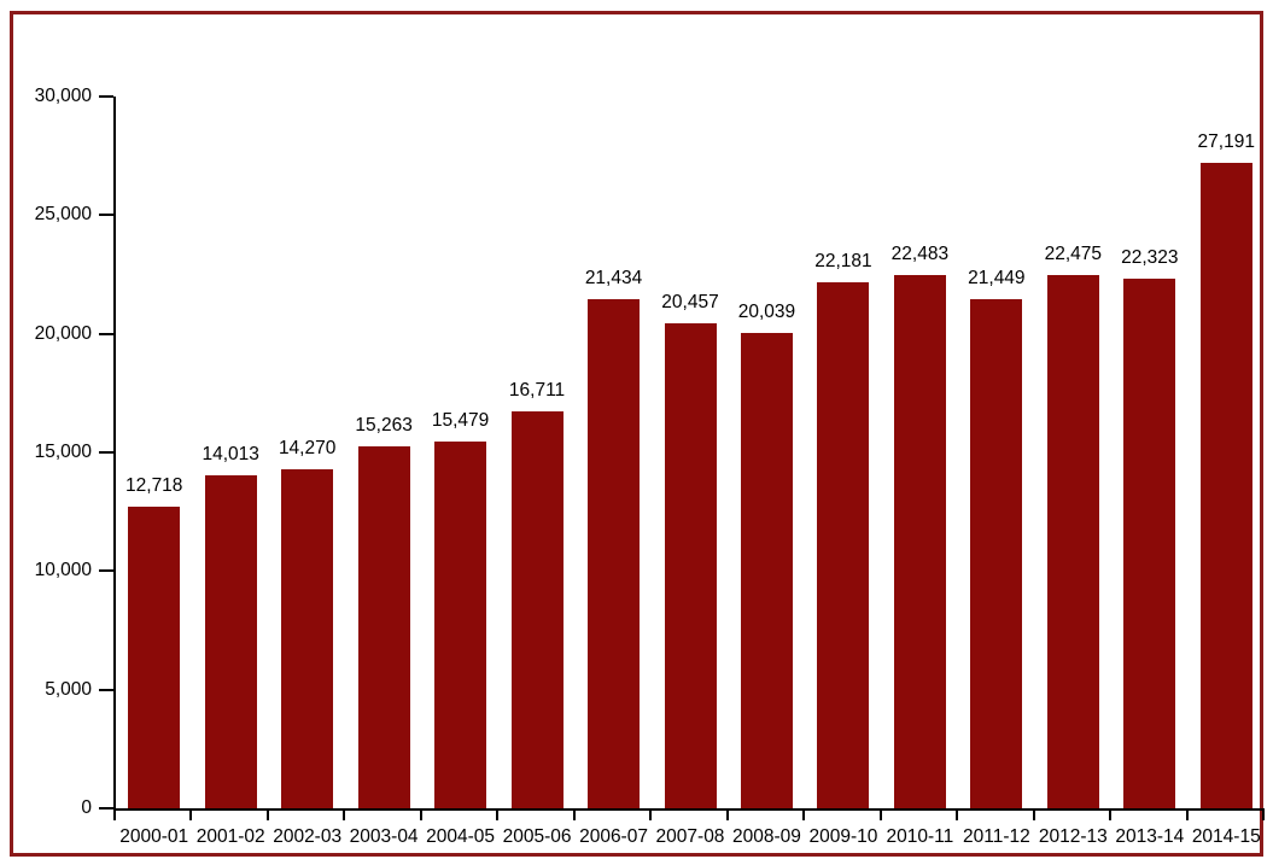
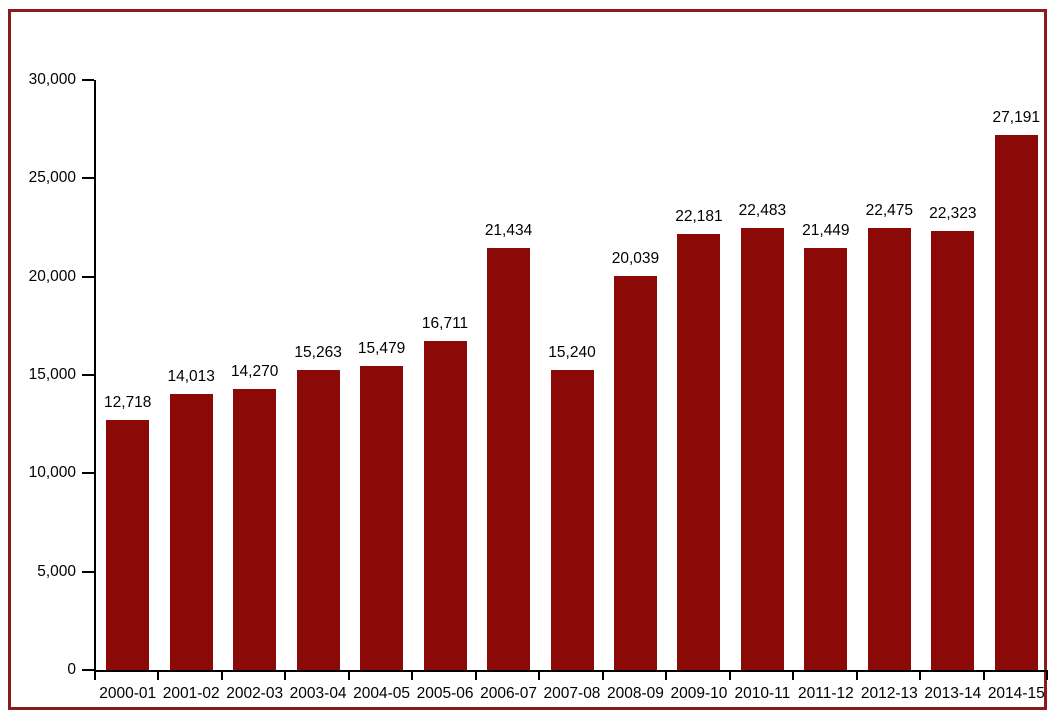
2007-08: 20,457 -> 15,240
